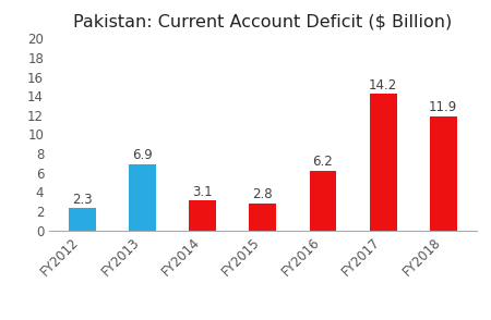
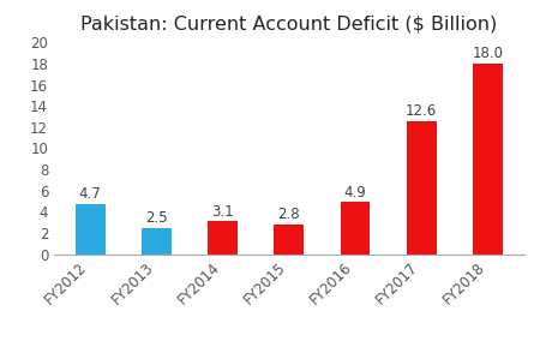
FY2012: 2.3 -> 4.7
FY2013: 6.9 -> 2.5
FY2016: 6.2 -> 4.9
FY2017: 14.2 -> 12.6
FY2018: 11.9 -> 18.0
